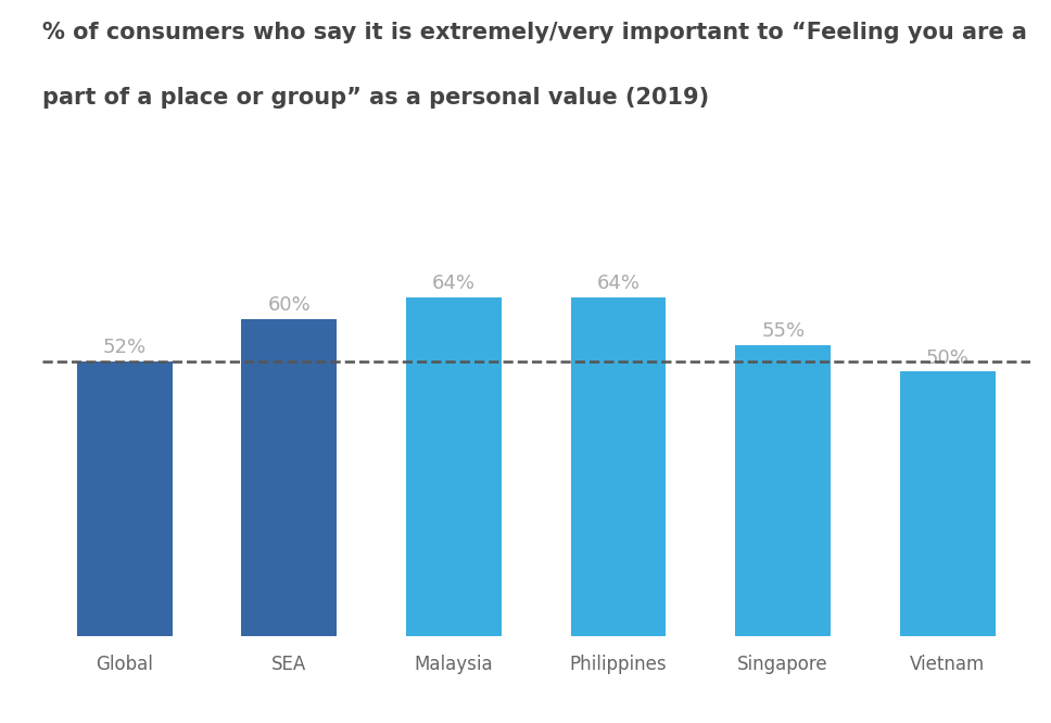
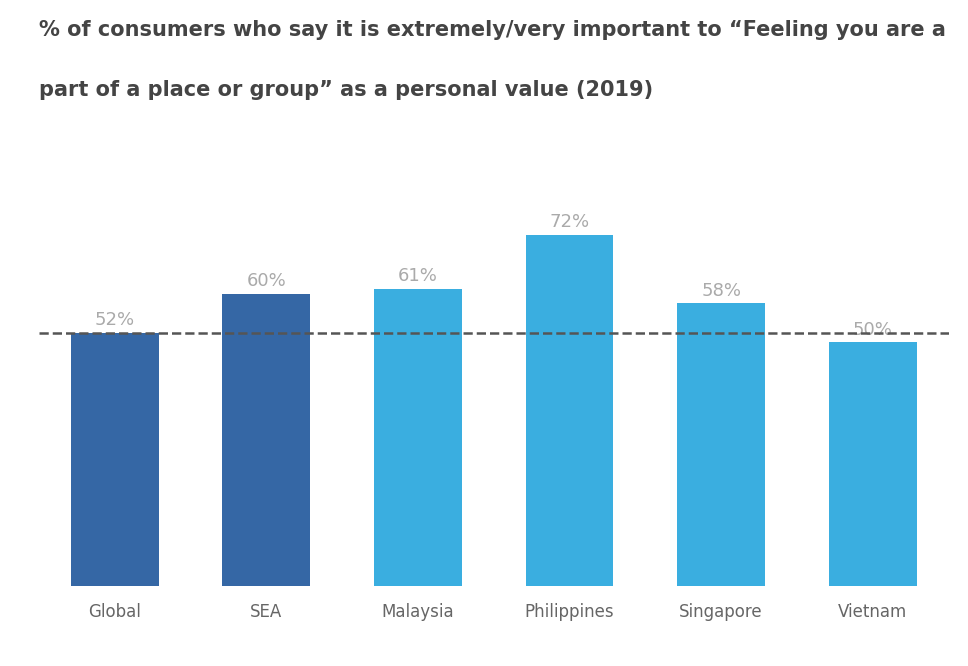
Malaysia: 64% -> 61%
Philippines: 64% -> 72%
Singapore: 55% -> 58%
